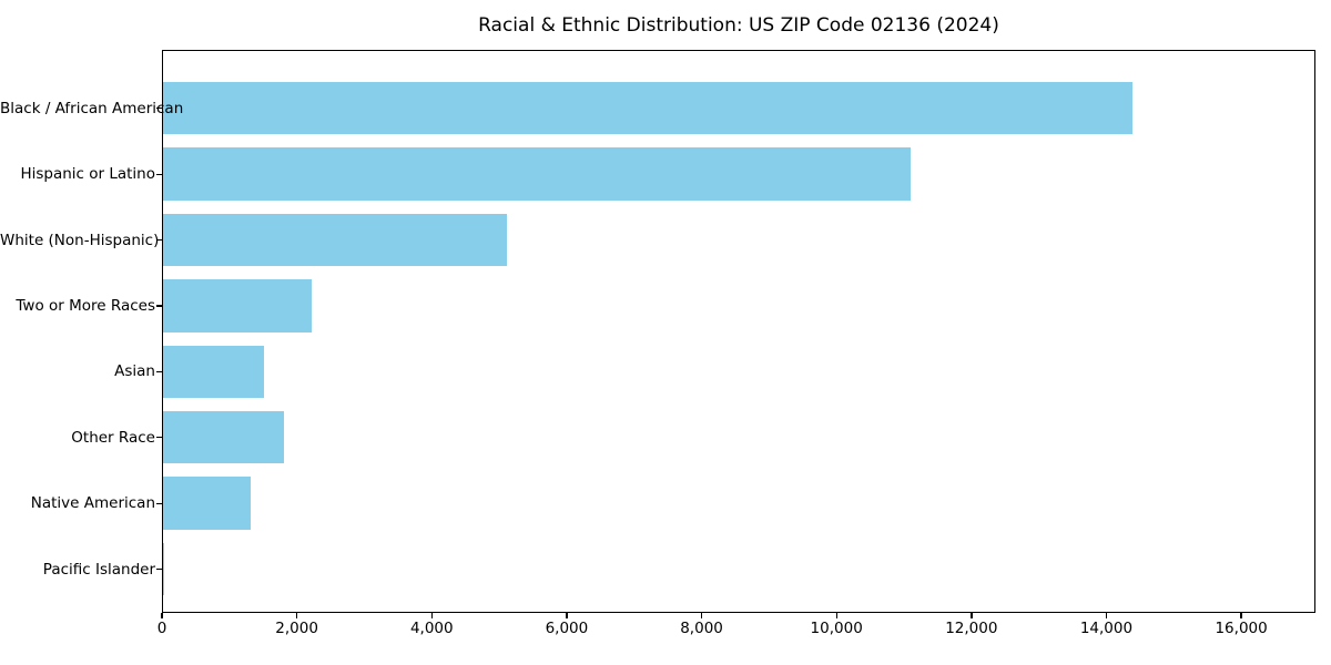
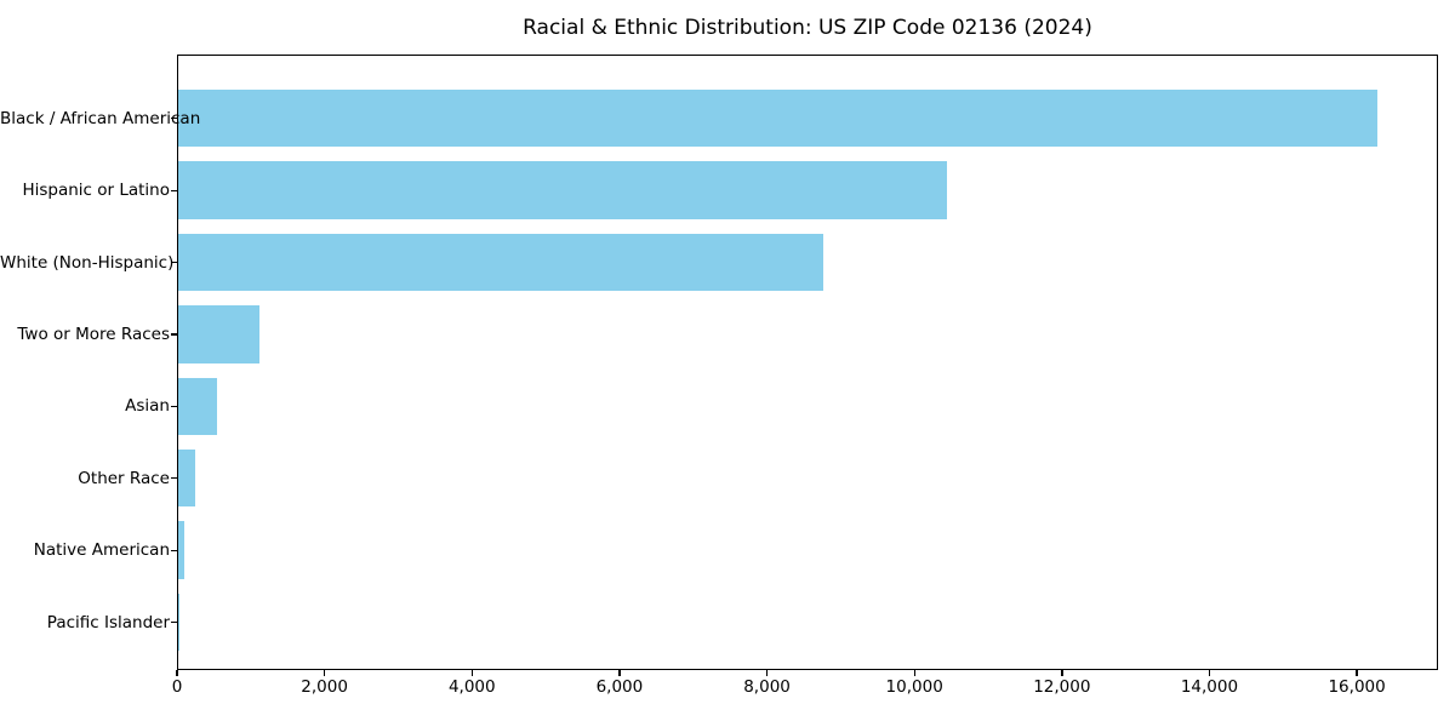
Black / African American: 14400 -> 16300
Hispanic or Latino: 11100 -> 10400
White (Non-Hispanic): 5100 -> 8800
Two or More Races: 2200 -> 1100
Asian: 1500 -> 500
Other Race: 1800 -> 200
Native American: 1300 -> 100
